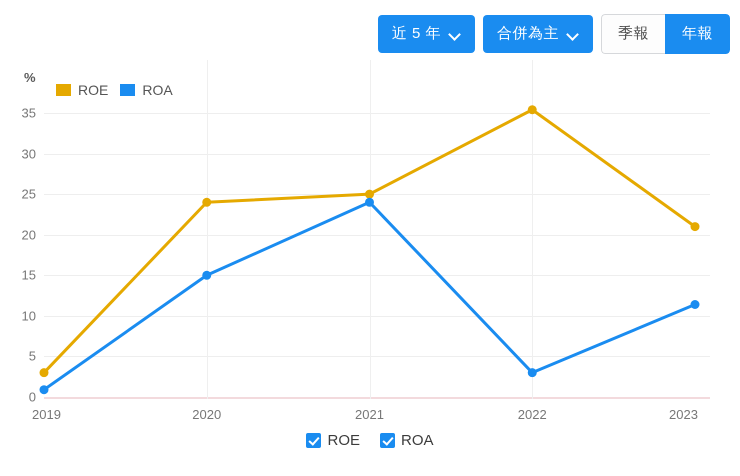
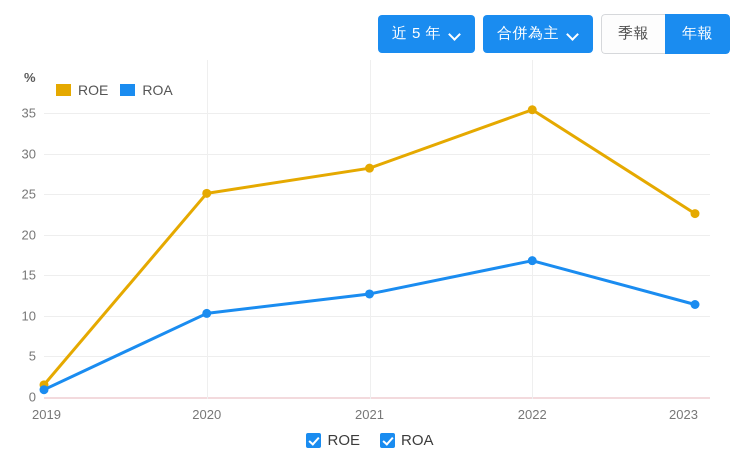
ROE/2019: 3 -> 2
ROE/2020: 24 -> 25
ROA/2020: 15 -> 10
ROE/2021: 25 -> 28
ROA/2021: 24 -> 13
ROA/2022: 3 -> 17
ROE/2023: 21 -> 23
